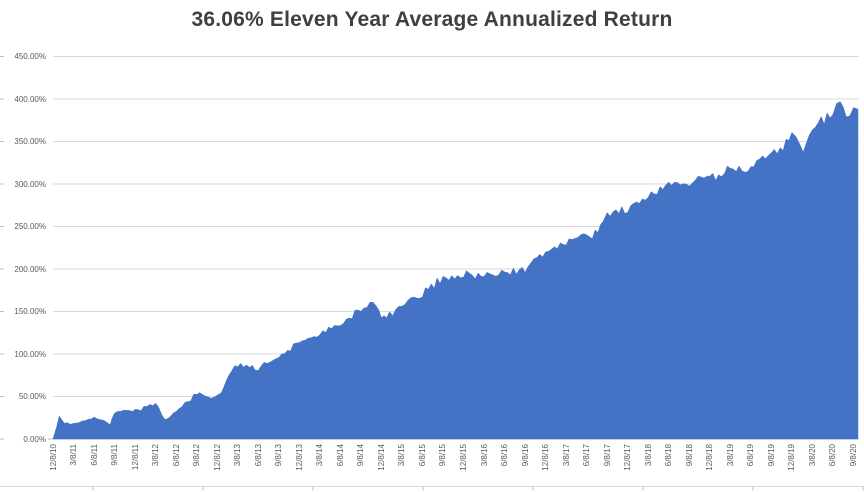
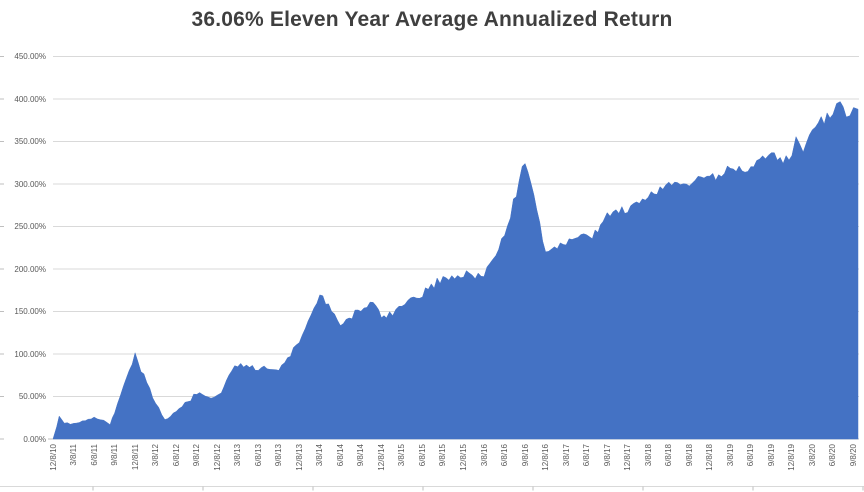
12/8/11: 30% -> 100%
9/8/13: 100% -> 80%
3/8/14: 120% -> 170%
6/8/16: 200% -> 240%
9/8/16: 200% -> 330%
12/8/19: 360% -> 330%
